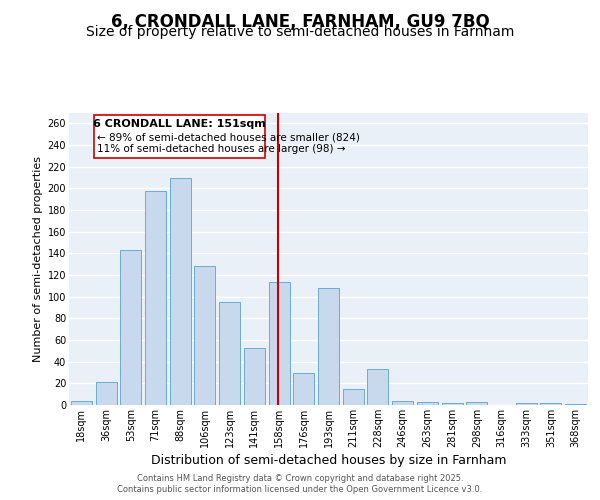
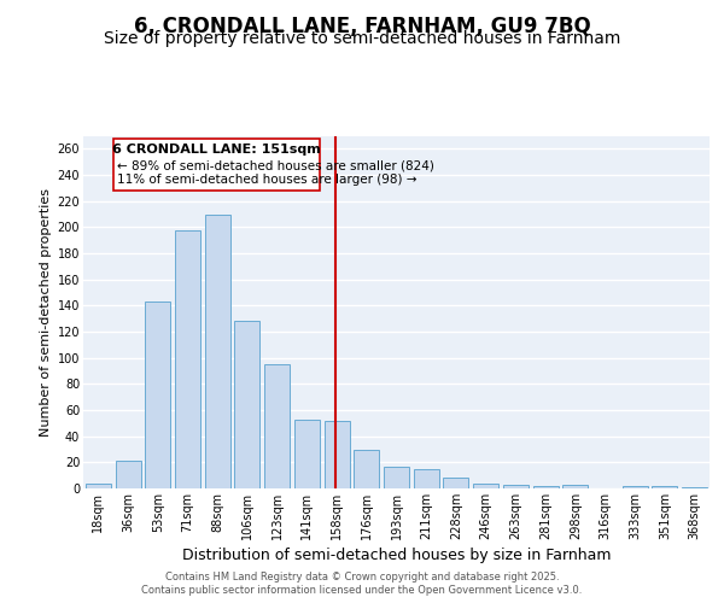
158sqm: 114 -> 52
193sqm: 108 -> 17
228sqm: 33 -> 8
